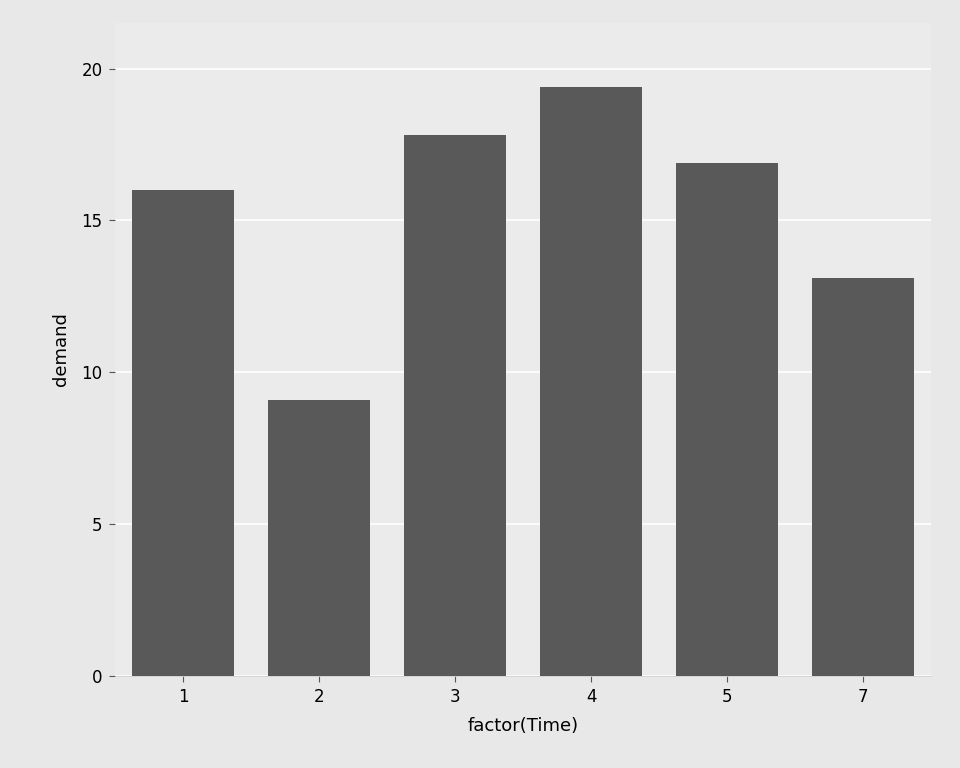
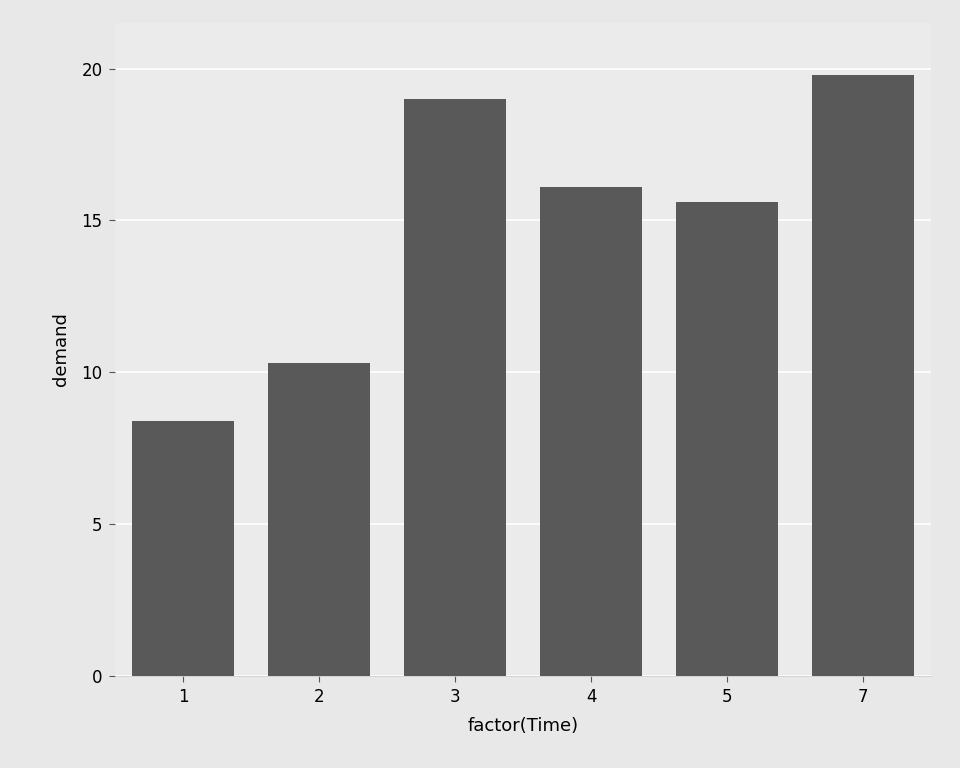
1: 16.0 -> 8.4
2: 9.1 -> 10.3
3: 17.8 -> 19.0
4: 19.4 -> 16.1
5: 16.9 -> 15.6
7: 13.1 -> 19.8
